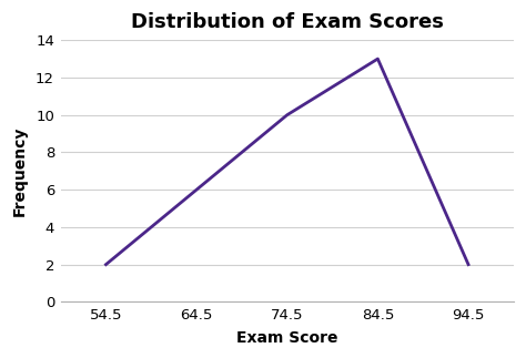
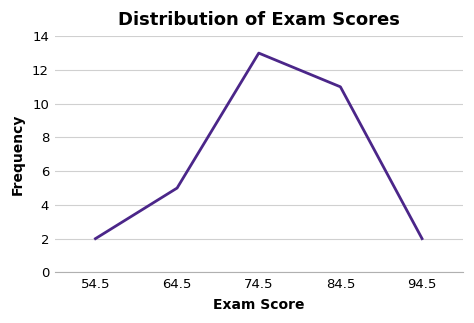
64.5: 6 -> 5
74.5: 10 -> 13
84.5: 13 -> 11
